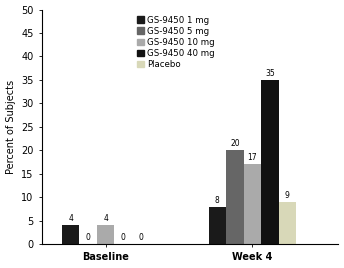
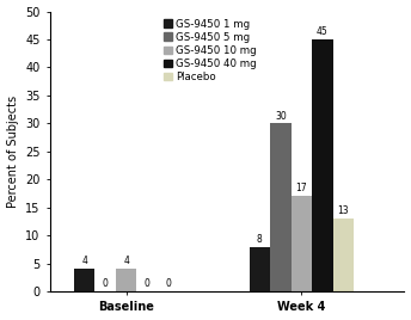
GS-9450 5 mg/Week 4: 20 -> 30
GS-9450 40 mg/Week 4: 35 -> 45
Placebo/Week 4: 9 -> 13
